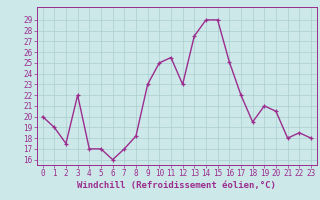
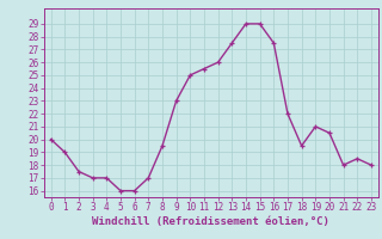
3: 22.0 -> 17.0
5: 17.0 -> 16.0
8: 18.2 -> 19.5
12: 23.0 -> 26.0
16: 25.1 -> 27.5
